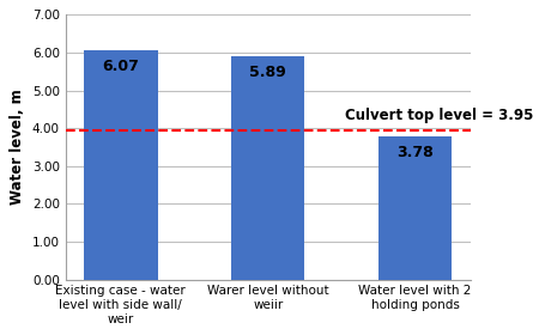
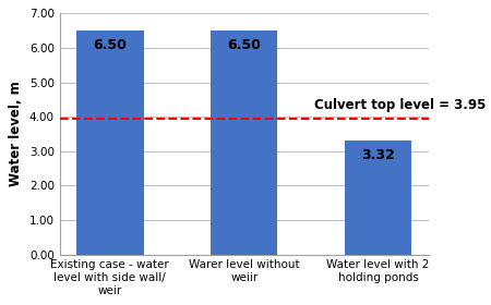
Existing case - water level with side wall/ weir: 6.07 -> 6.50
Warer level without weiir: 5.89 -> 6.50
Water level with 2 holding ponds: 3.78 -> 3.32
